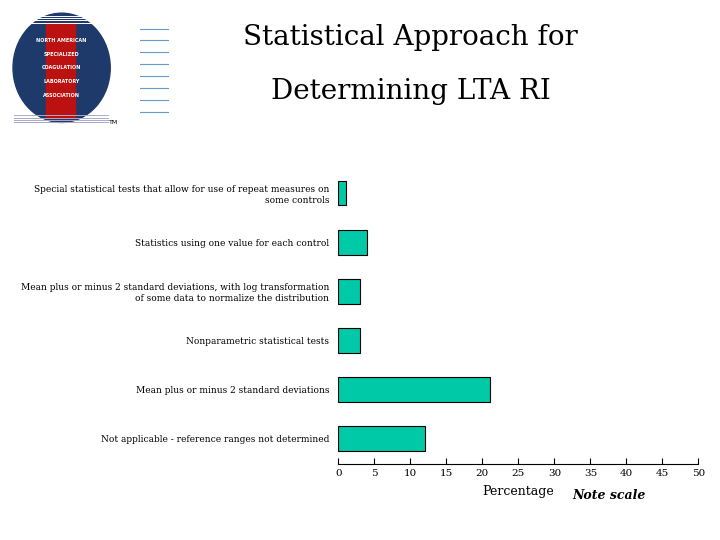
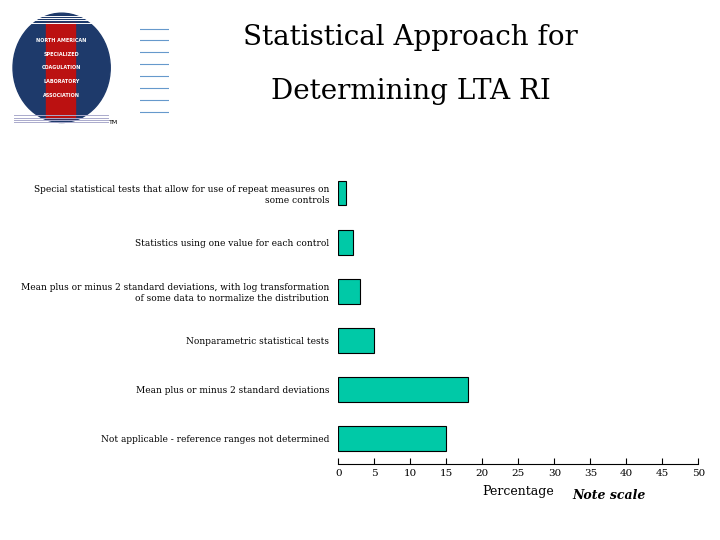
Statistics using one value for each control: 4 -> 2
Nonparametric statistical tests: 3 -> 5
Mean plus or minus 2 standard deviations: 21 -> 18
Not applicable - reference ranges not determined: 12 -> 15
